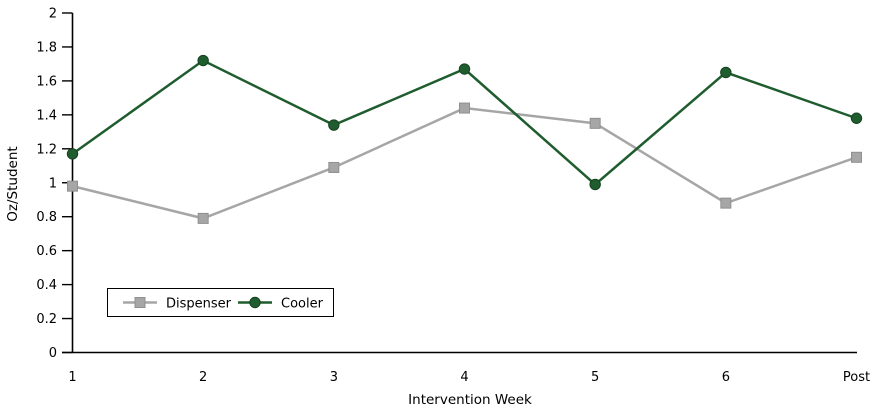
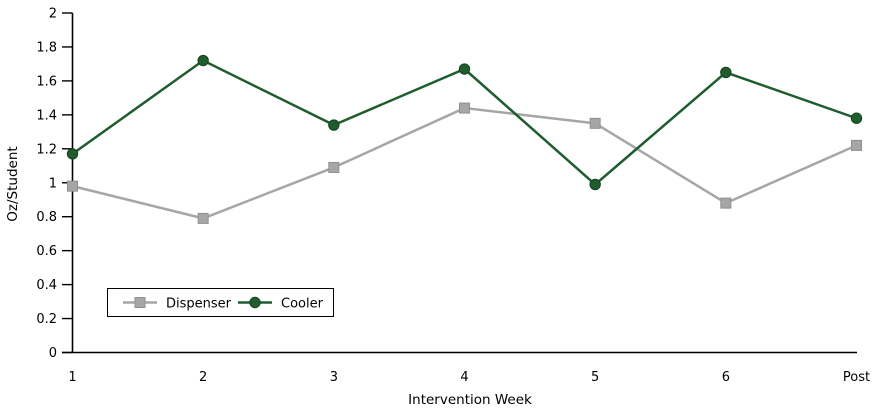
Dispenser/Post: 1.15 -> 1.22
